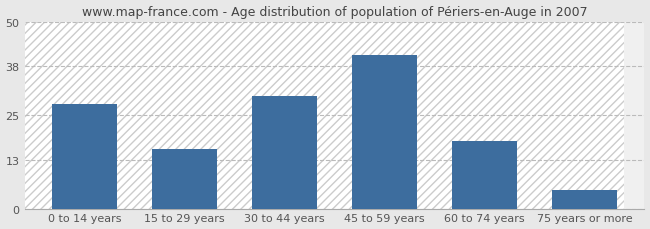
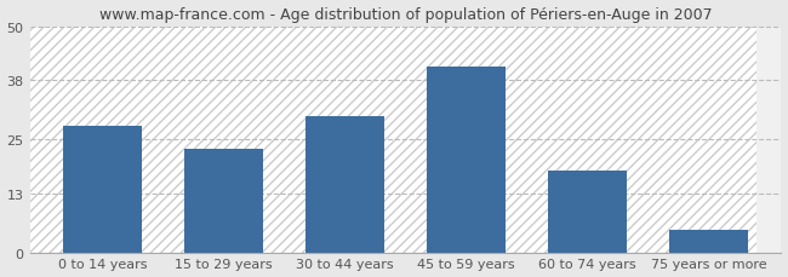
15 to 29 years: 16 -> 23
